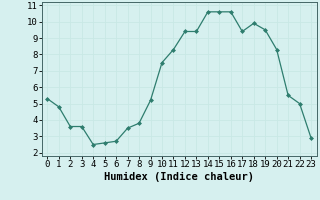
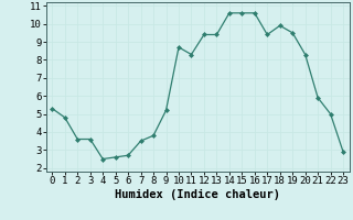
10: 7.5 -> 8.7
21: 5.5 -> 5.9
